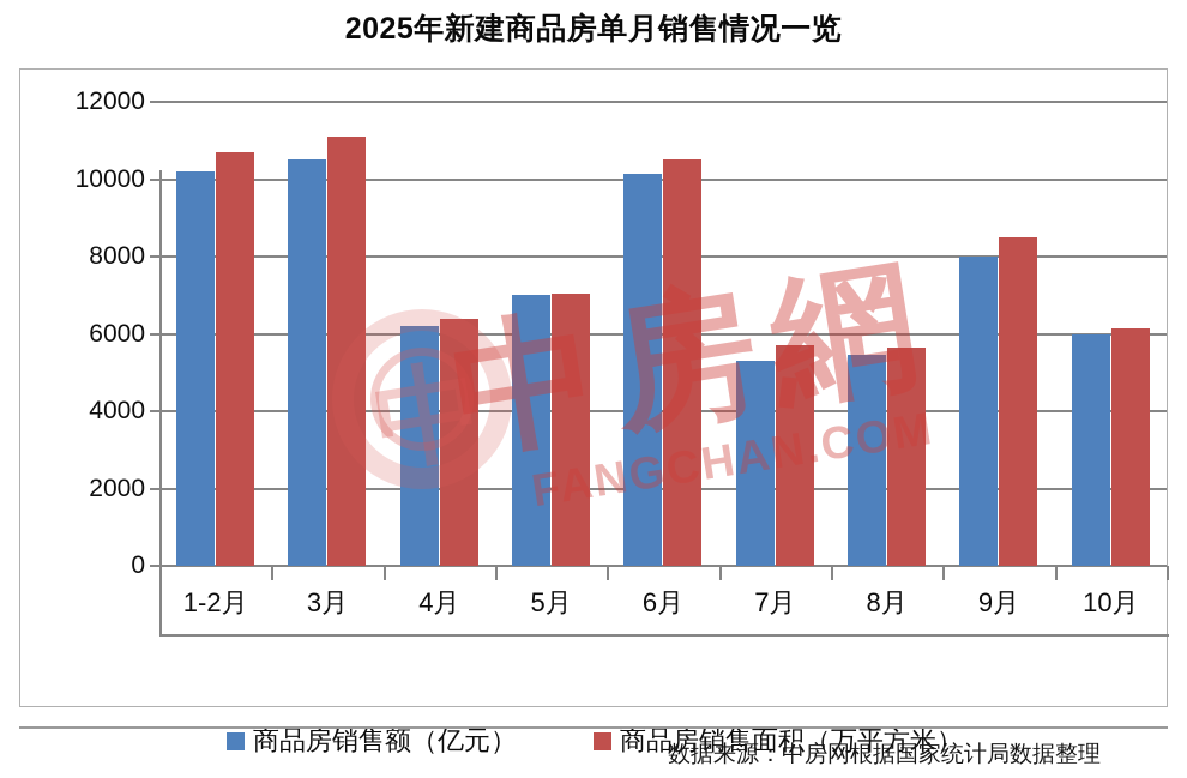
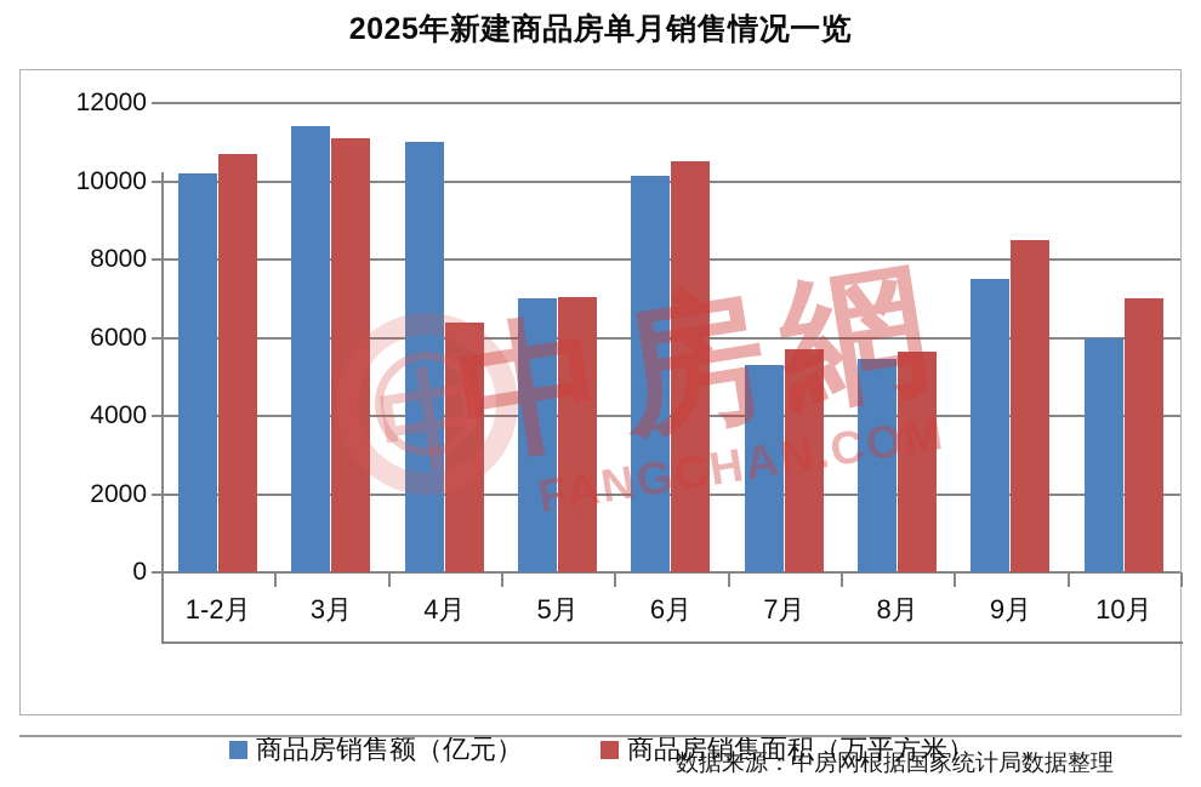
商品房销售额（亿元）/3月: 10500 -> 11400
商品房销售额（亿元）/4月: 6200 -> 11000
商品房销售额（亿元）/9月: 8000 -> 7500
商品房销售面积（万平方米）/10月: 6200 -> 7000
